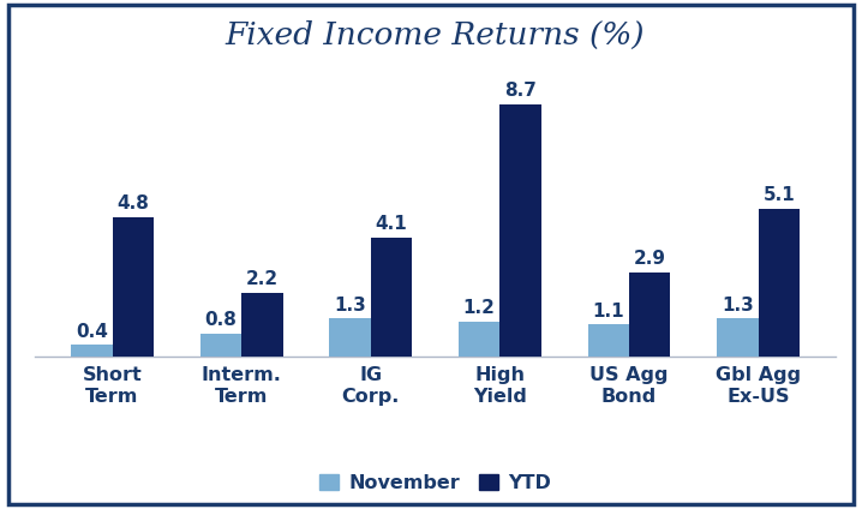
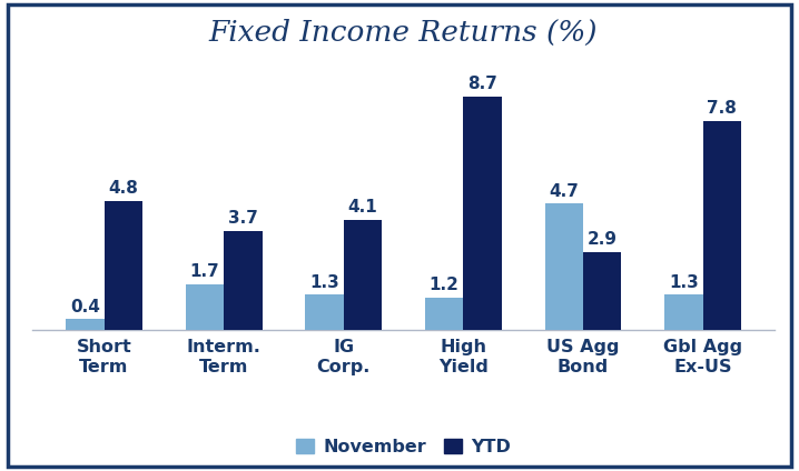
November/Interm. Term: 0.8 -> 1.7
YTD/Interm. Term: 2.2 -> 3.7
November/US Agg Bond: 1.1 -> 4.7
YTD/Gbl Agg Ex-US: 5.1 -> 7.8
